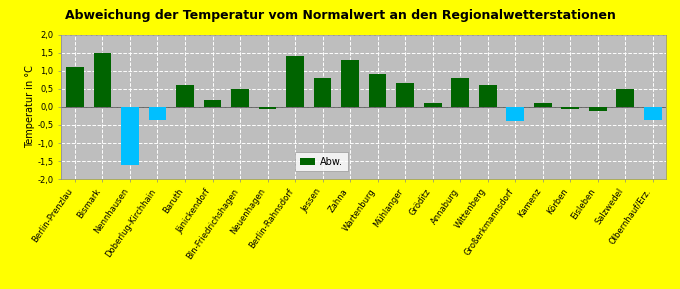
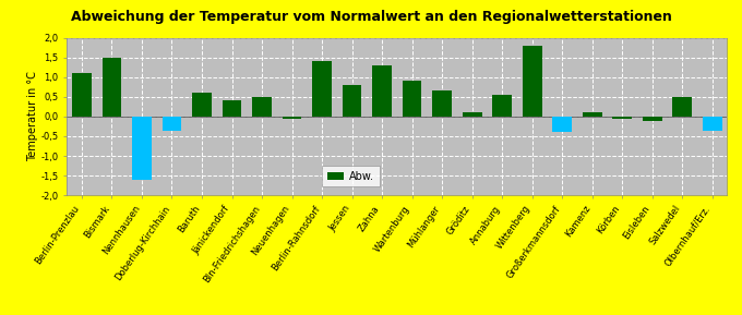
Jänickendorf: 0,20 -> 0,40
Annaburg: 0,80 -> 0,55
Wittenberg: 0,60 -> 1,80
